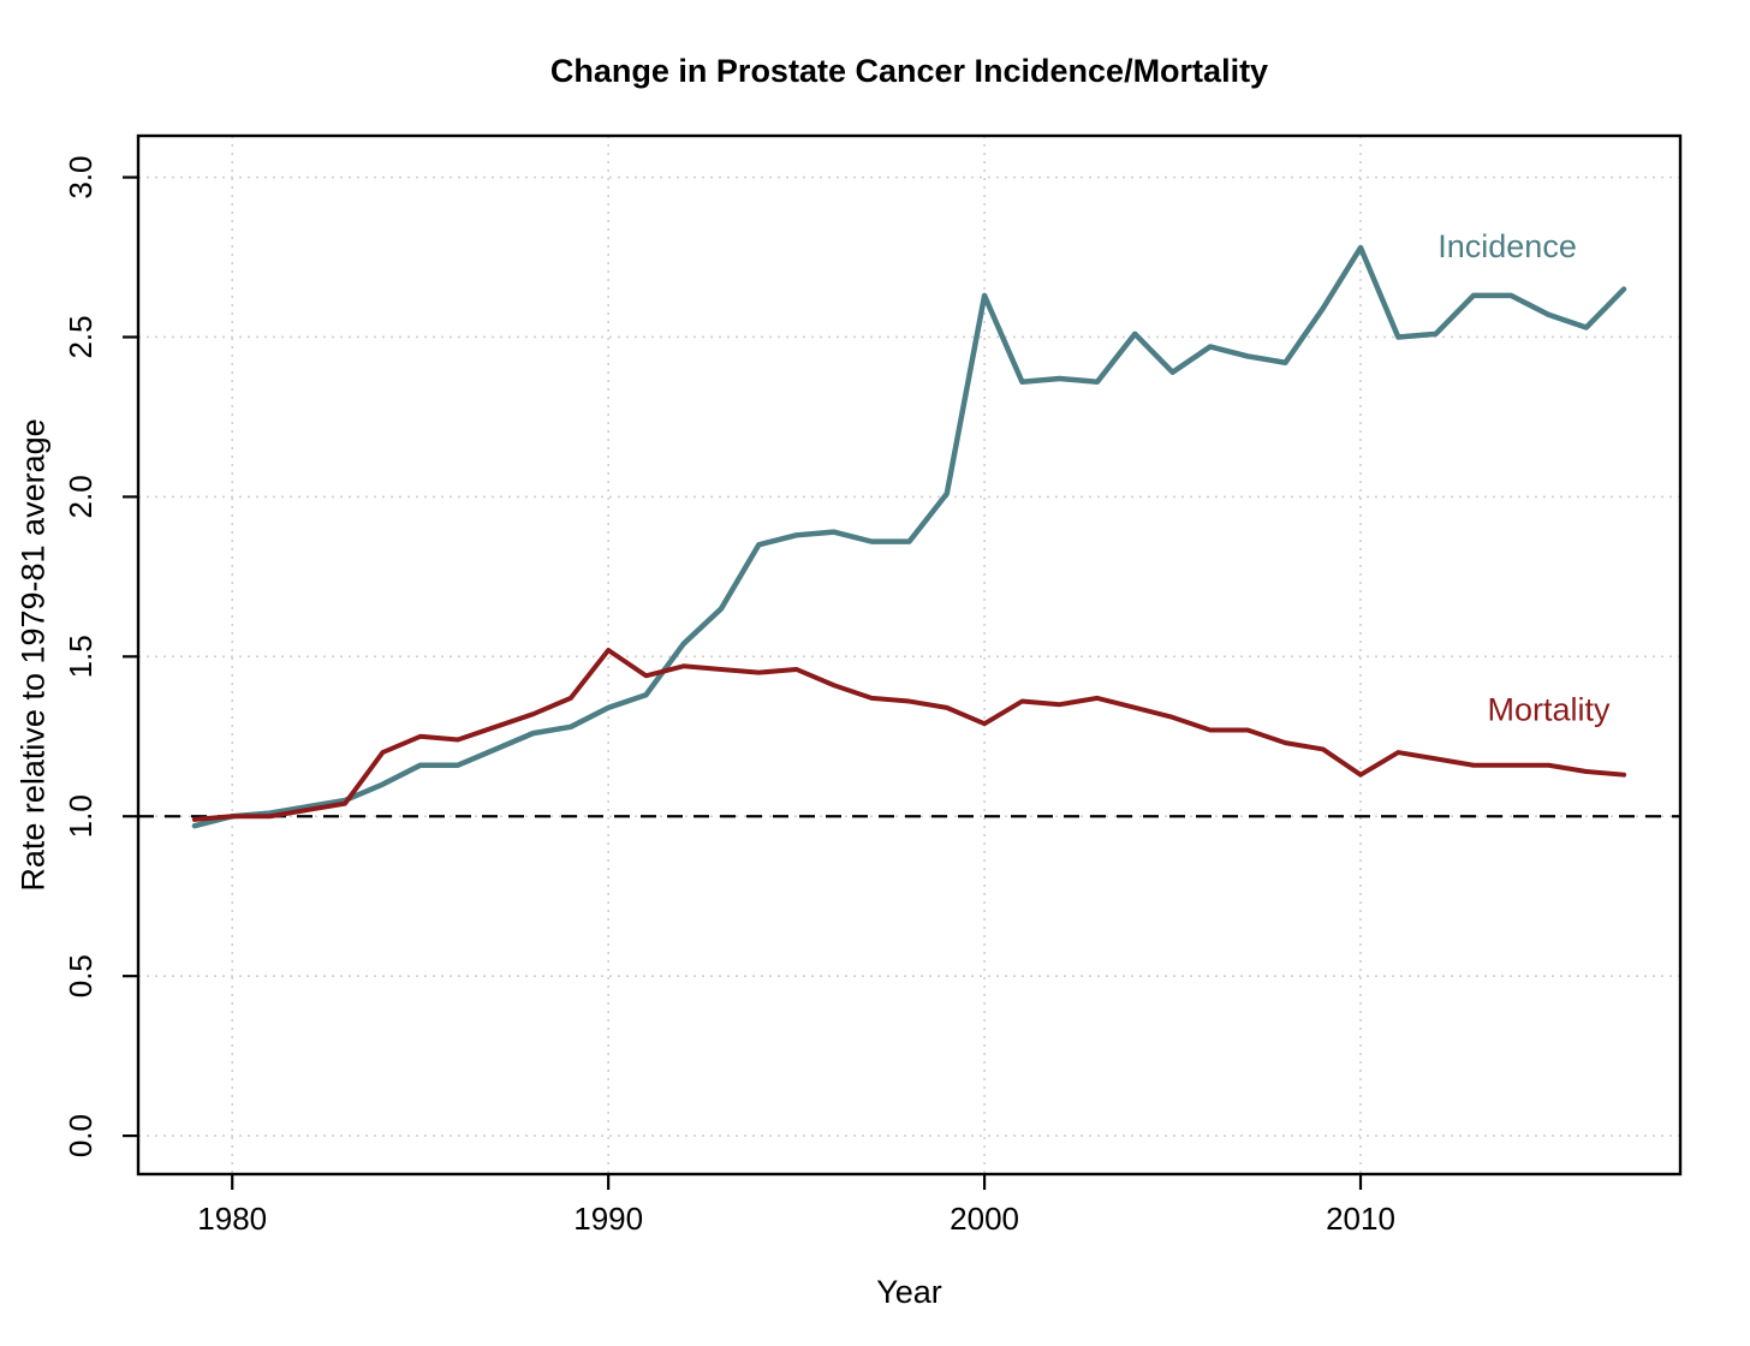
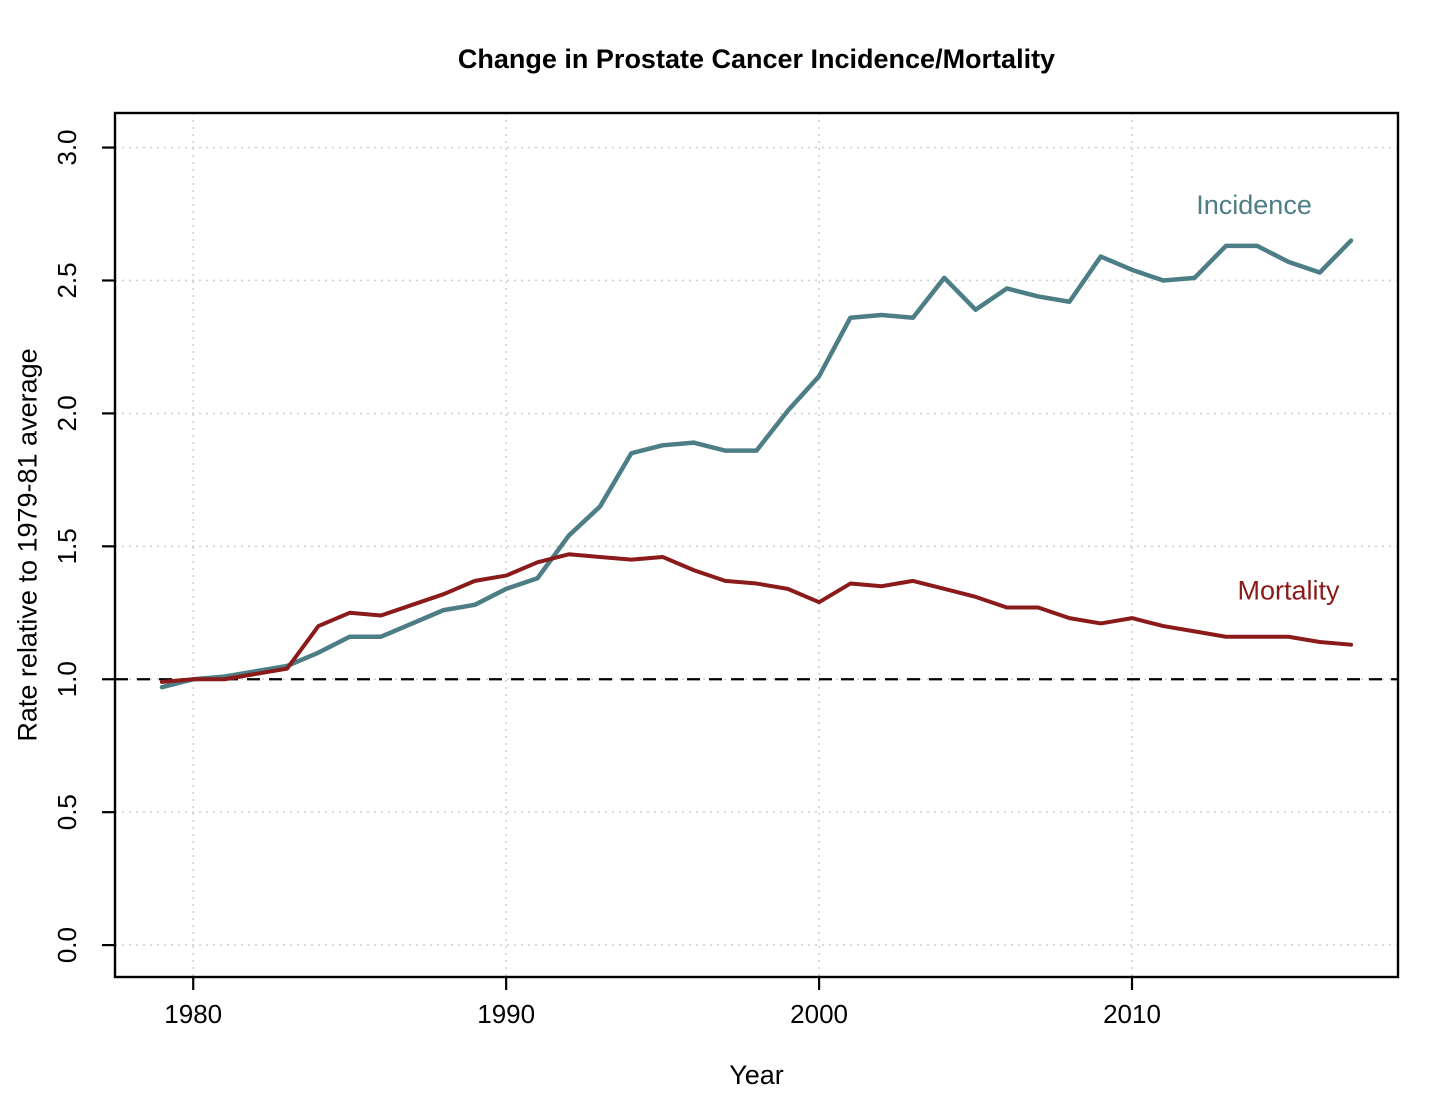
Mortality/1990: 1.52 -> 1.39
Incidence/2000: 2.63 -> 2.14
Incidence/2010: 2.78 -> 2.54
Mortality/2010: 1.13 -> 1.23
